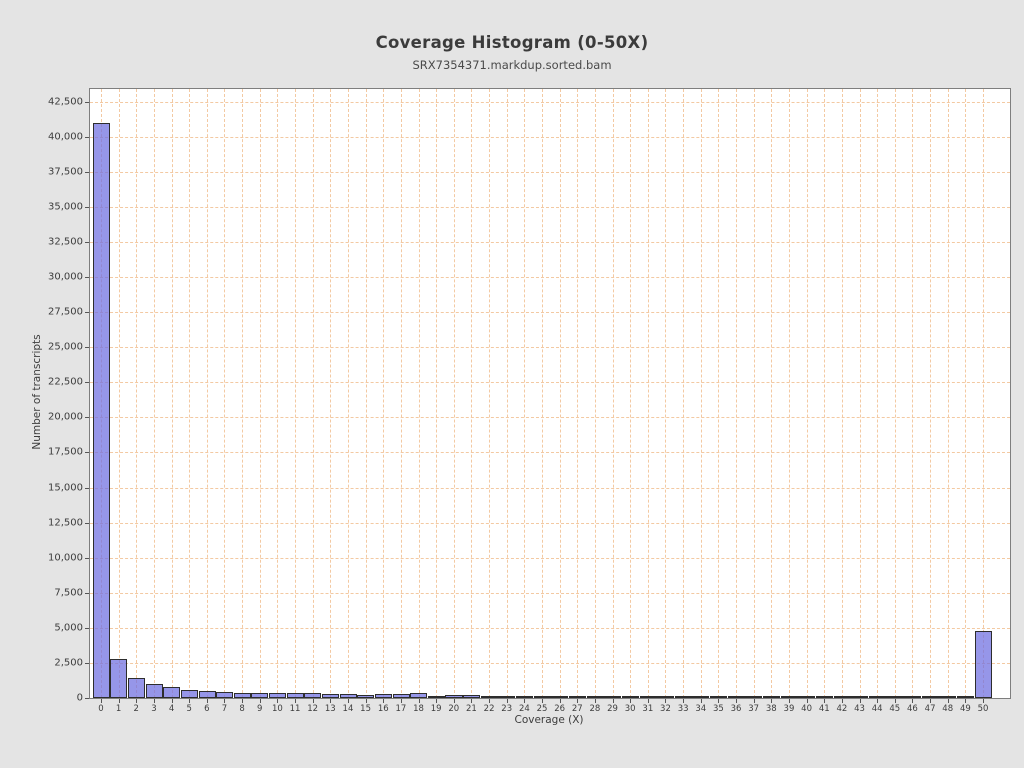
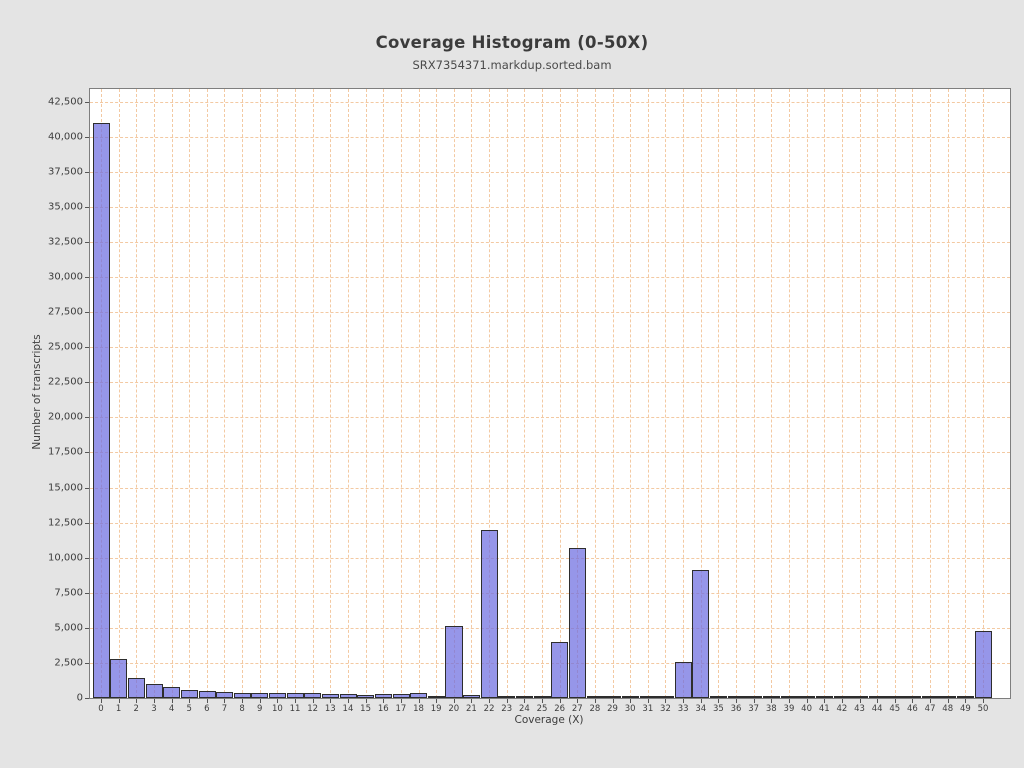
20: 200 -> 5100
22: 200 -> 12000
26: 100 -> 4000
27: 100 -> 10700
33: 100 -> 2600
34: 100 -> 9100
